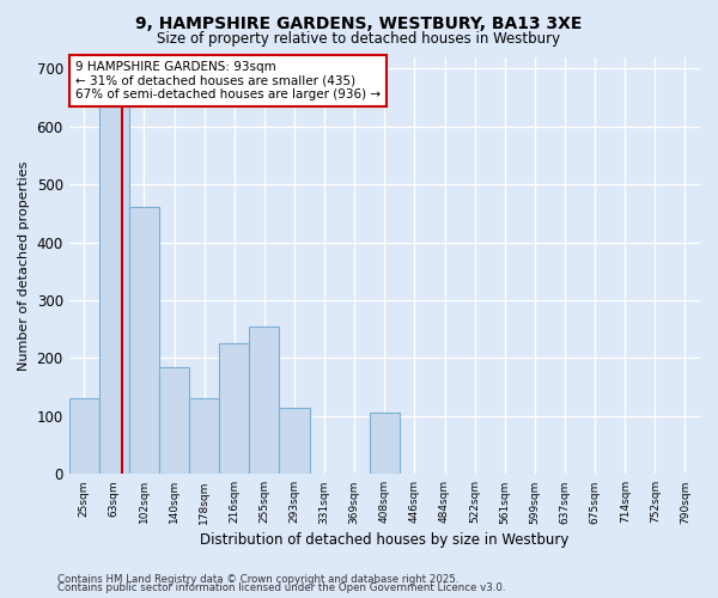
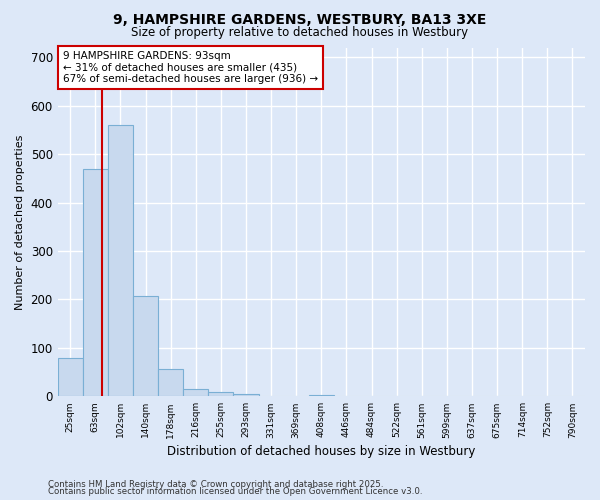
25sqm: 130 -> 80
63sqm: 635 -> 470
102sqm: 460 -> 560
140sqm: 185 -> 208
178sqm: 130 -> 57
216sqm: 225 -> 15
255sqm: 255 -> 8
293sqm: 115 -> 5
408sqm: 105 -> 3
